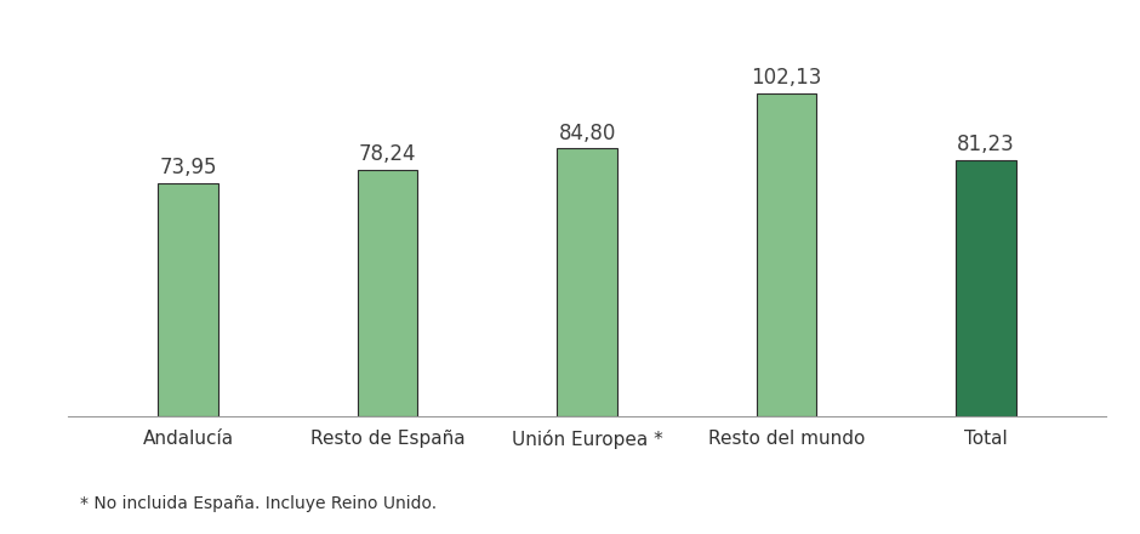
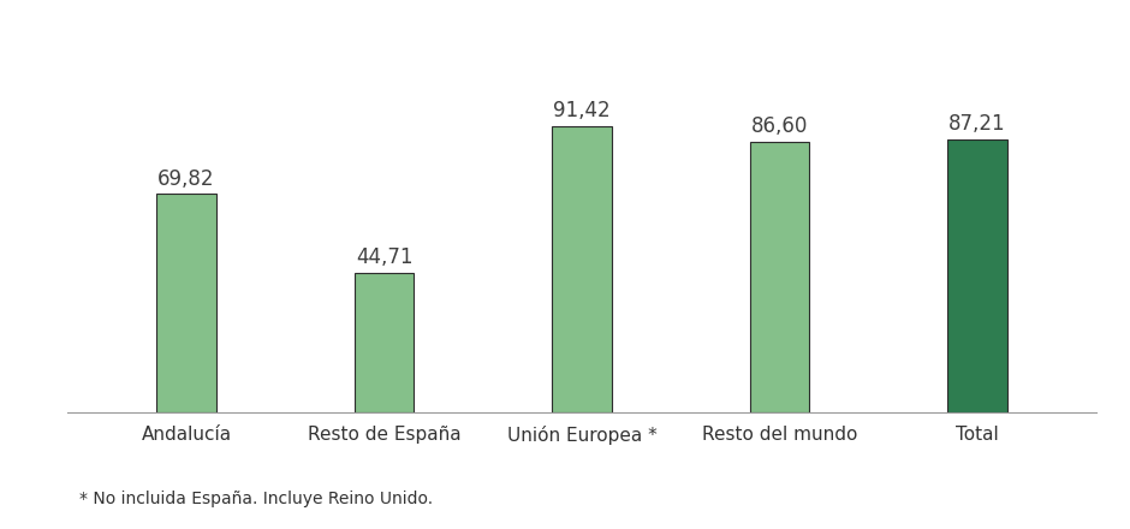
Andalucía: 73,95 -> 69,82
Resto de España: 78,24 -> 44,71
Unión Europea *: 84,80 -> 91,42
Resto del mundo: 102,13 -> 86,60
Total: 81,23 -> 87,21
